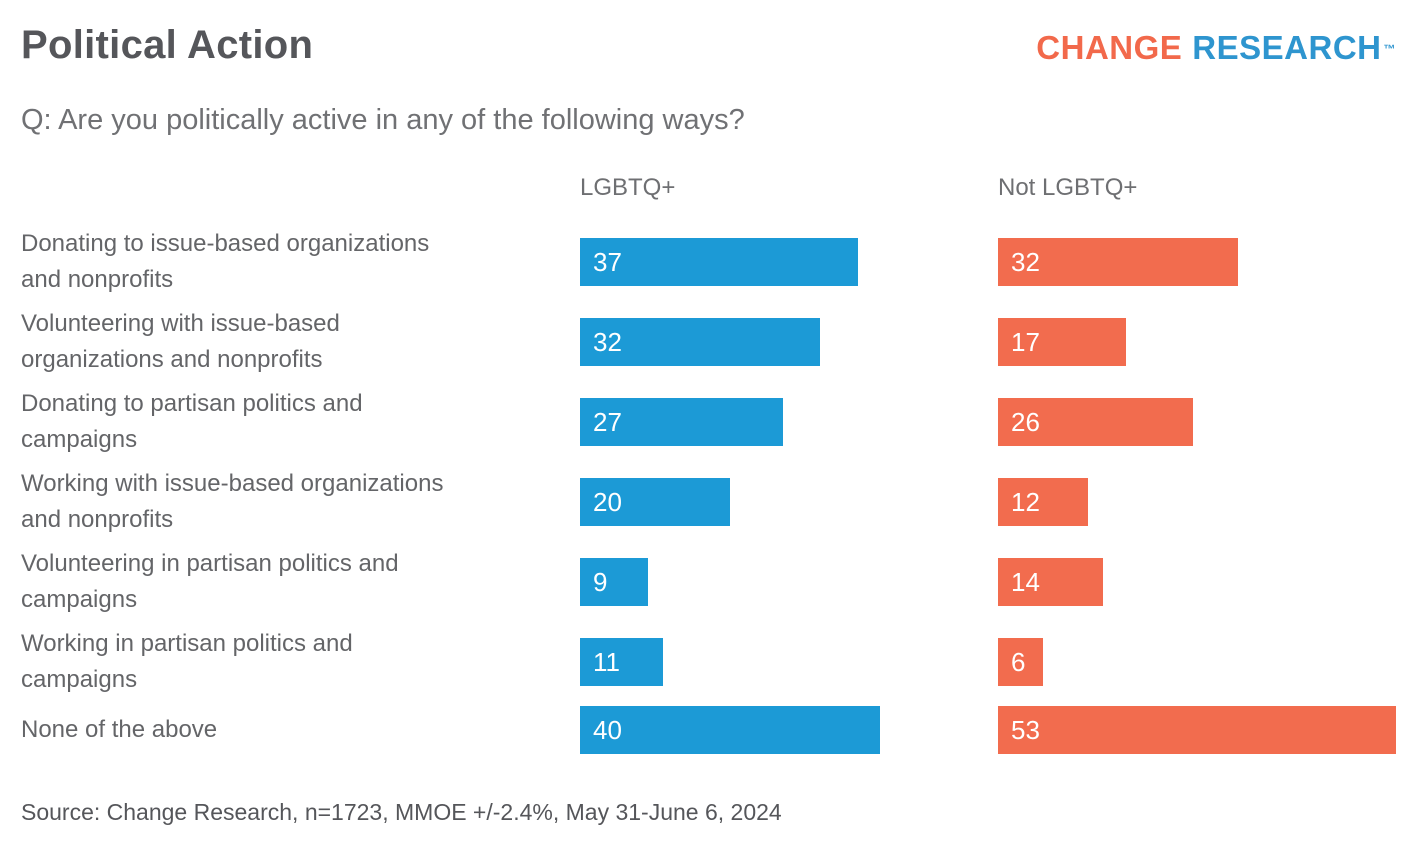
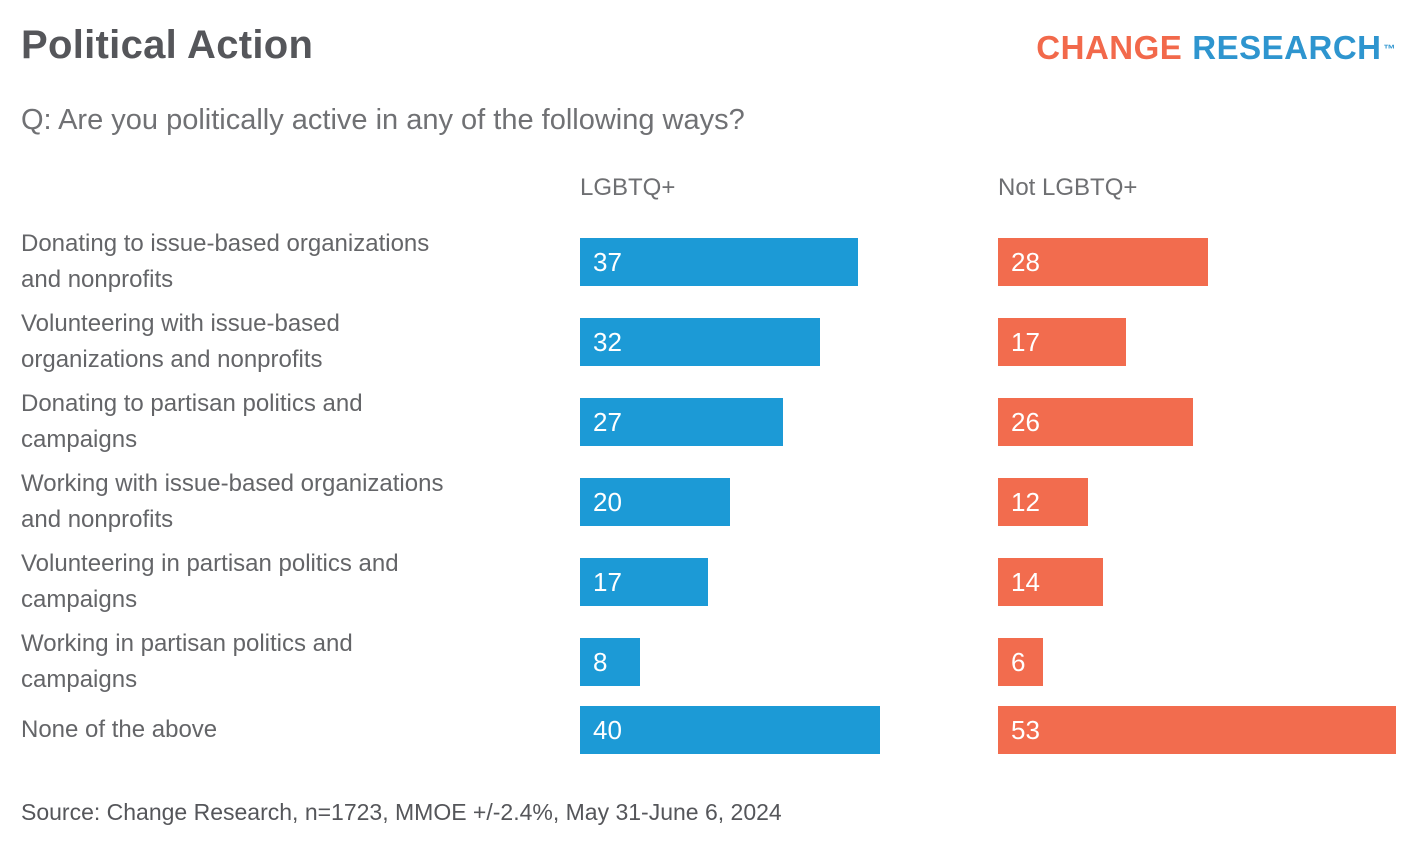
Not LGBTQ+/Donating to issue-based organizations and nonprofits: 32 -> 28
LGBTQ+/Volunteering in partisan politics and campaigns: 9 -> 17
LGBTQ+/Working in partisan politics and campaigns: 11 -> 8
